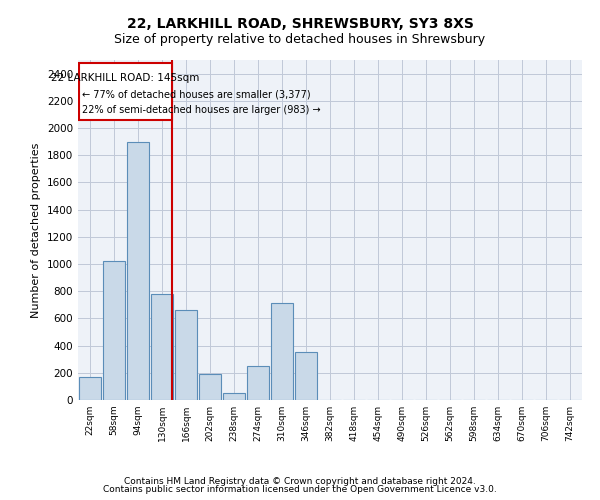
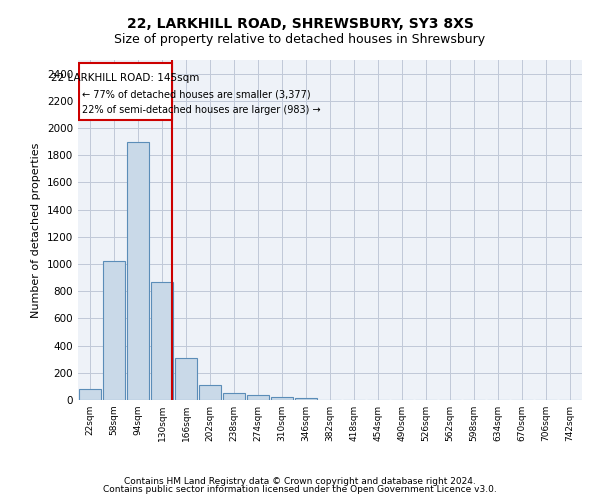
22sqm: 170 -> 80
130sqm: 780 -> 870
166sqm: 660 -> 310
202sqm: 190 -> 110
274sqm: 250 -> 40
310sqm: 710 -> 20
346sqm: 350 -> 20
